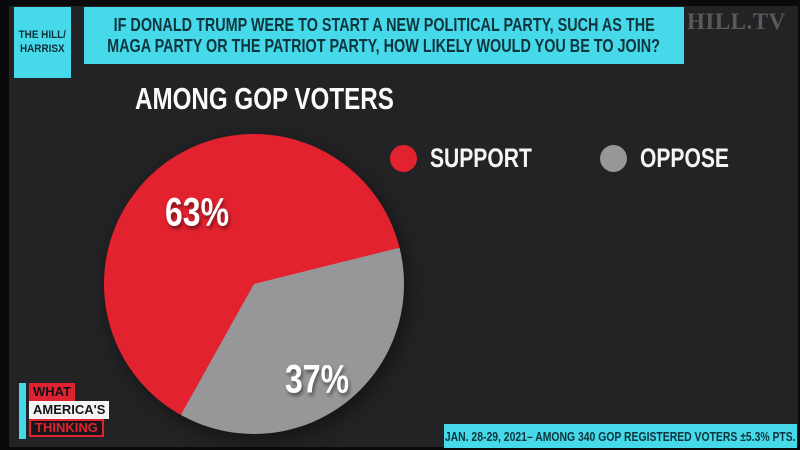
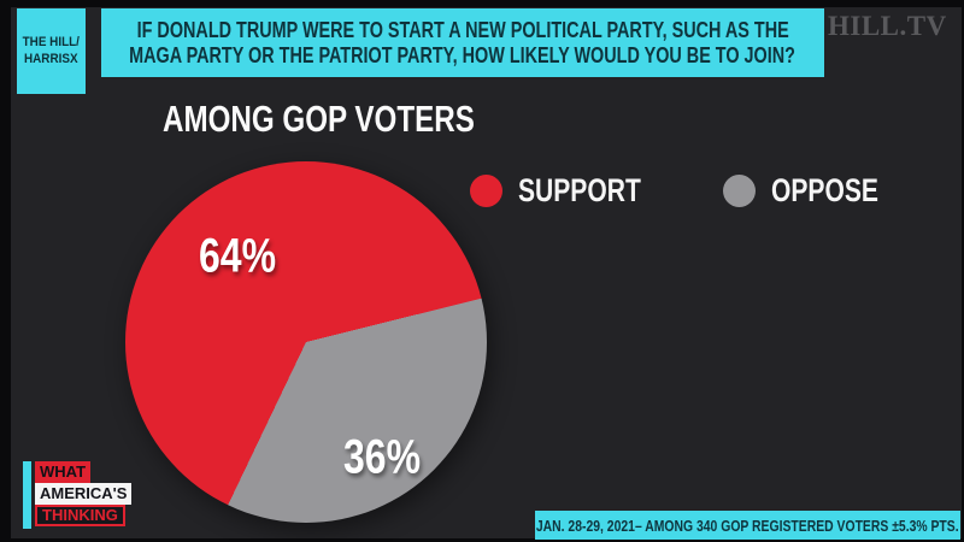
SUPPORT: 63% -> 64%
OPPOSE: 37% -> 36%
